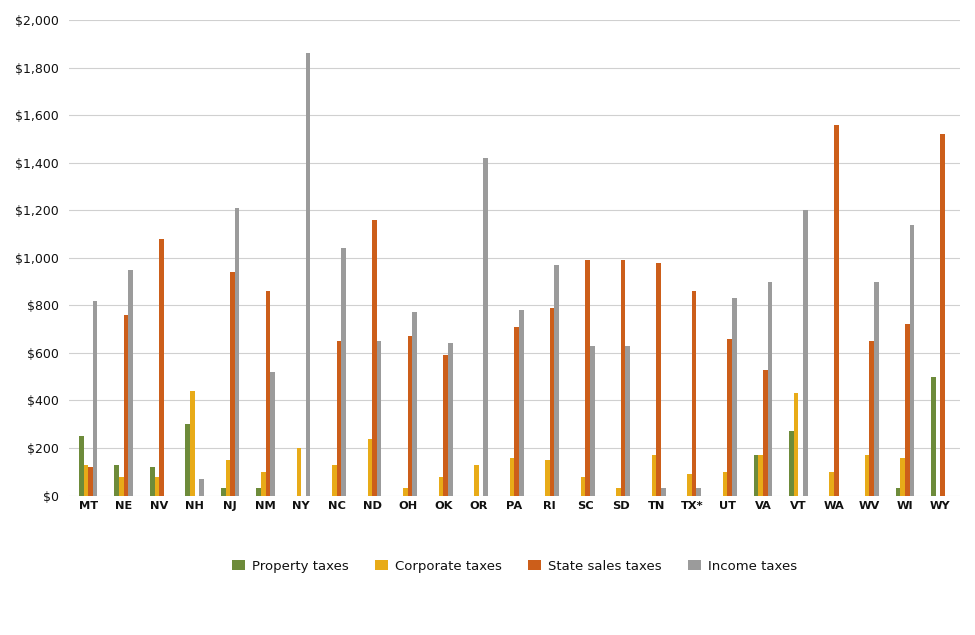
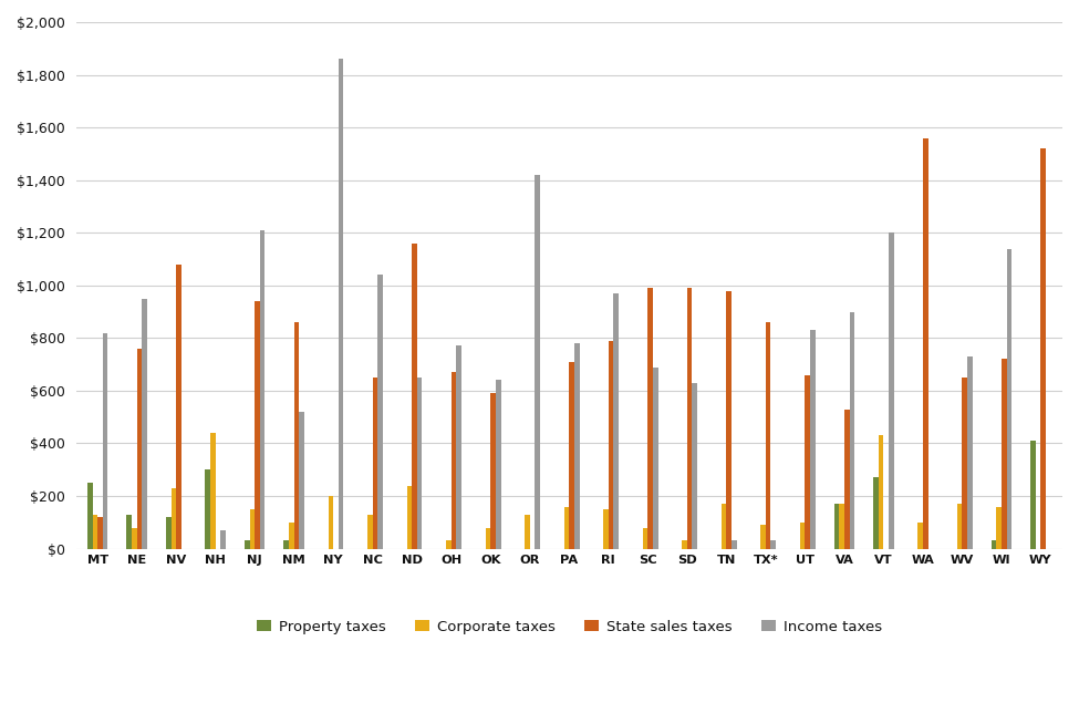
Corporate taxes/NV: $80 -> $230
Income taxes/SC: $630 -> $690
Income taxes/WV: $900 -> $730
Property taxes/WY: $500 -> $410
